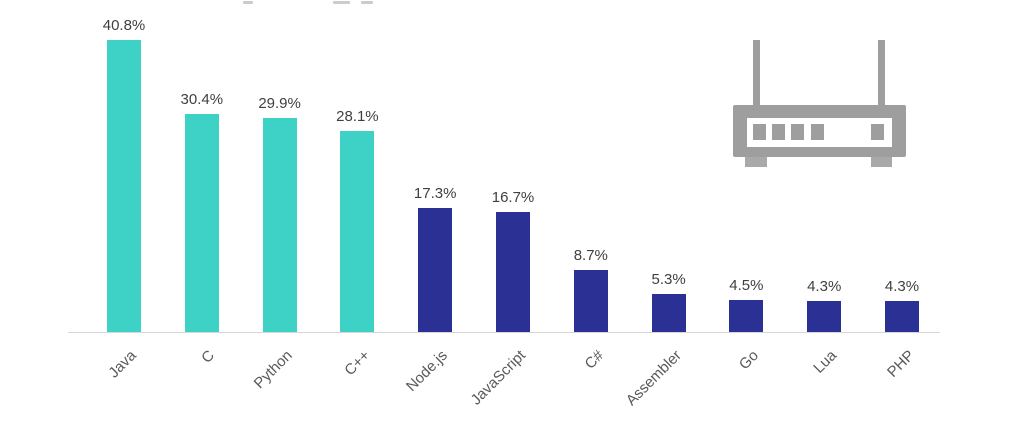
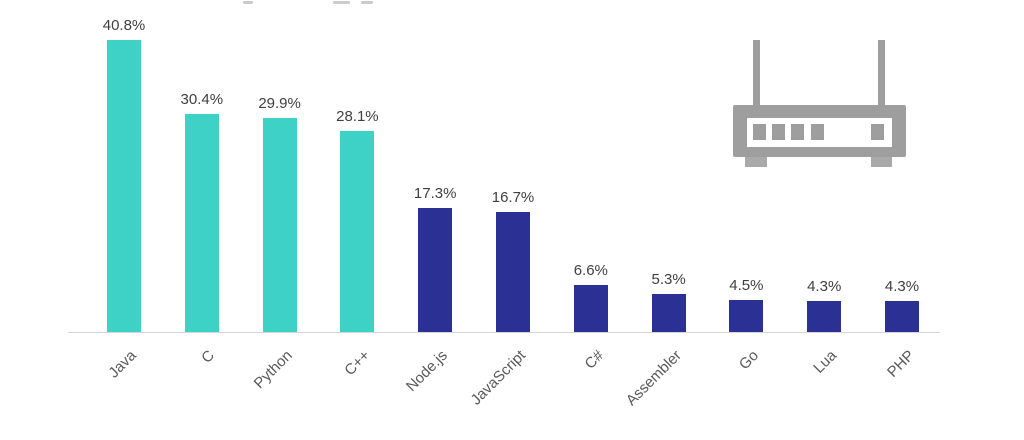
C#: 8.7% -> 6.6%
